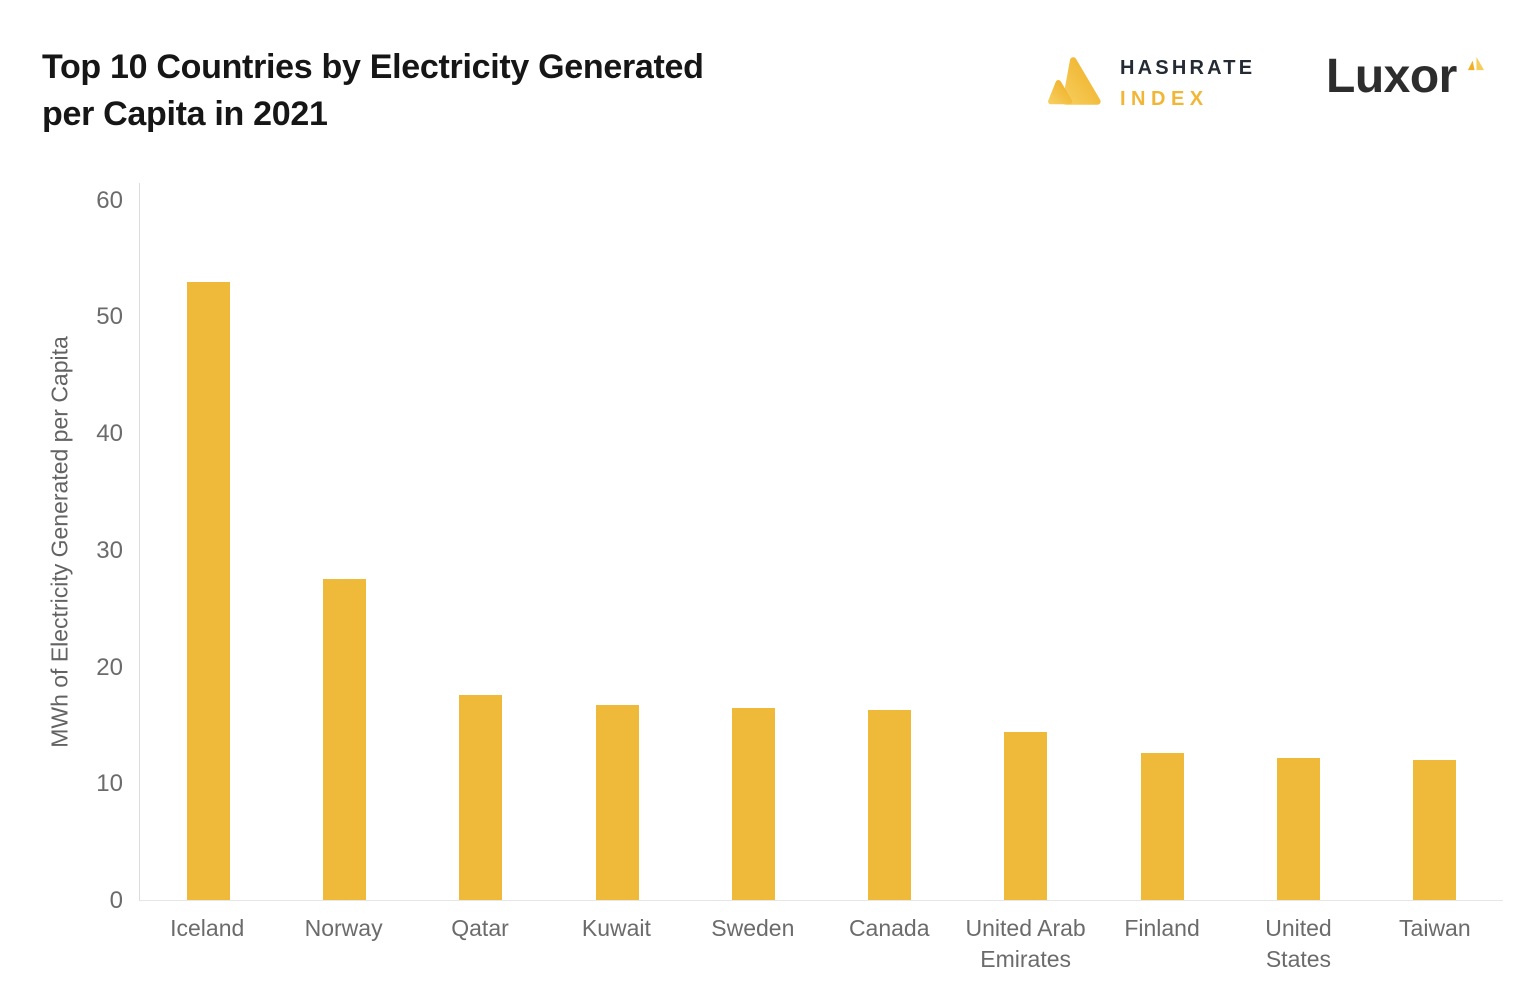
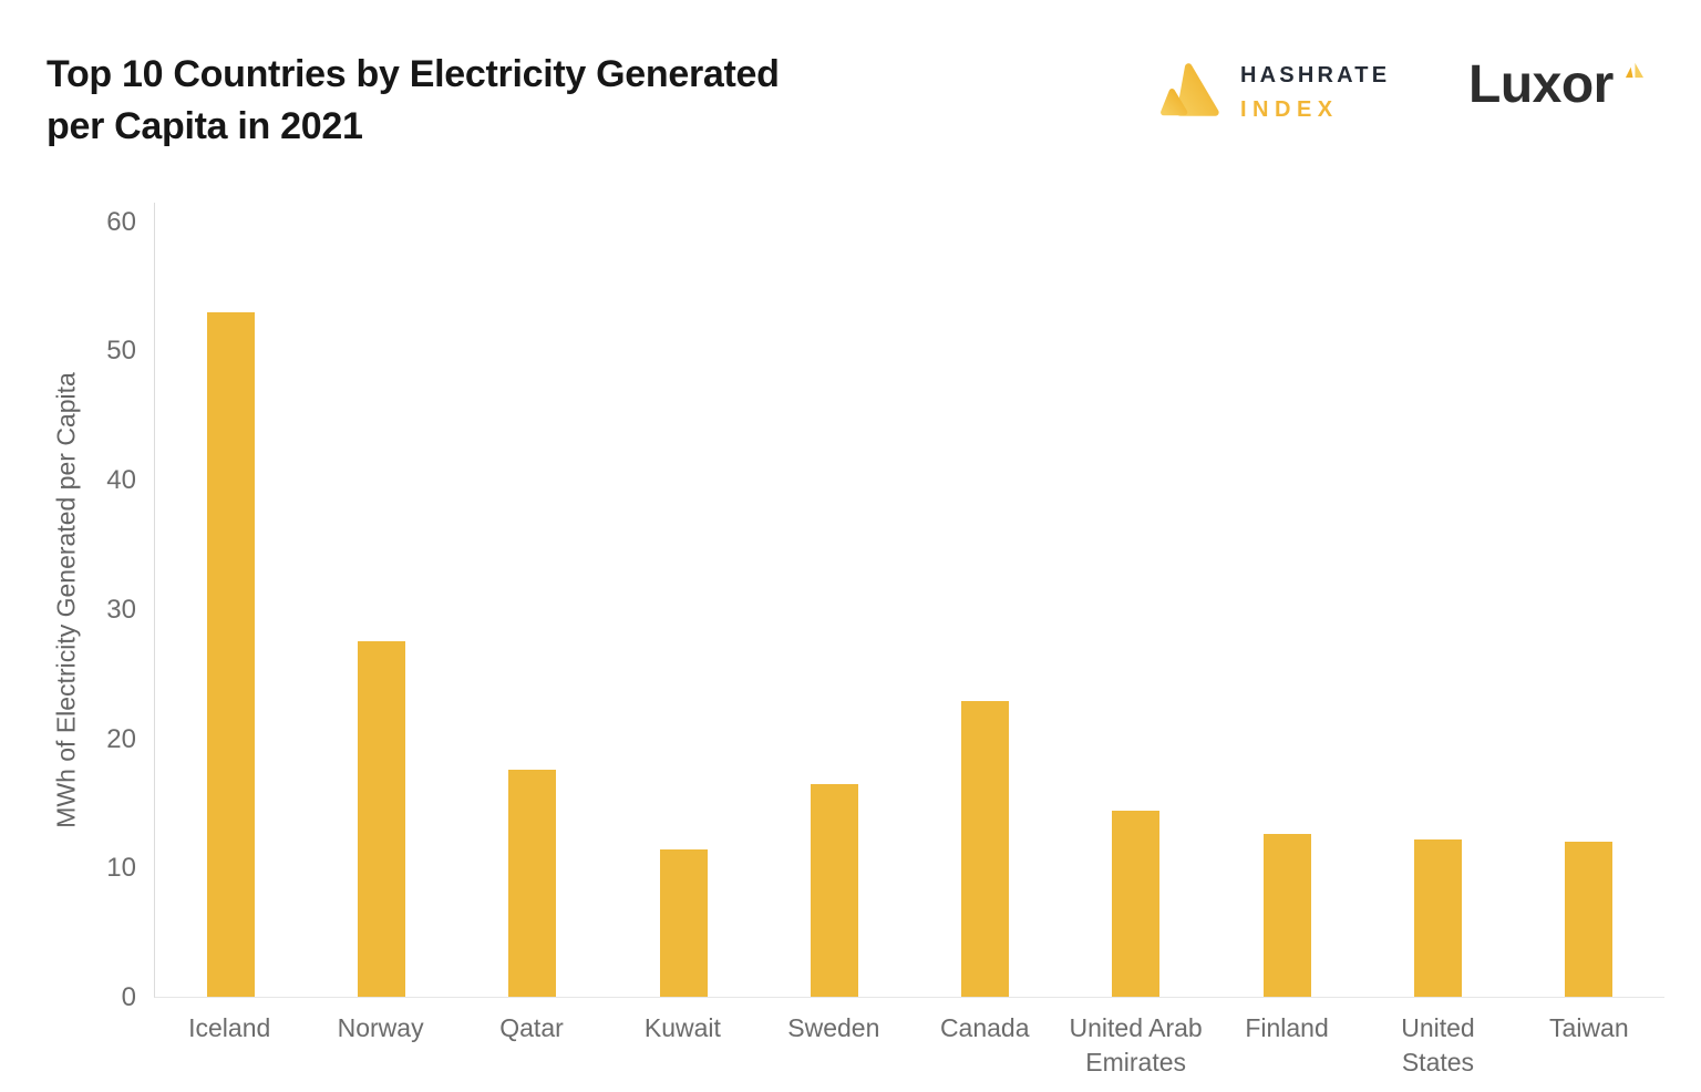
Kuwait: 16.7 -> 11.4
Canada: 16.3 -> 22.9
